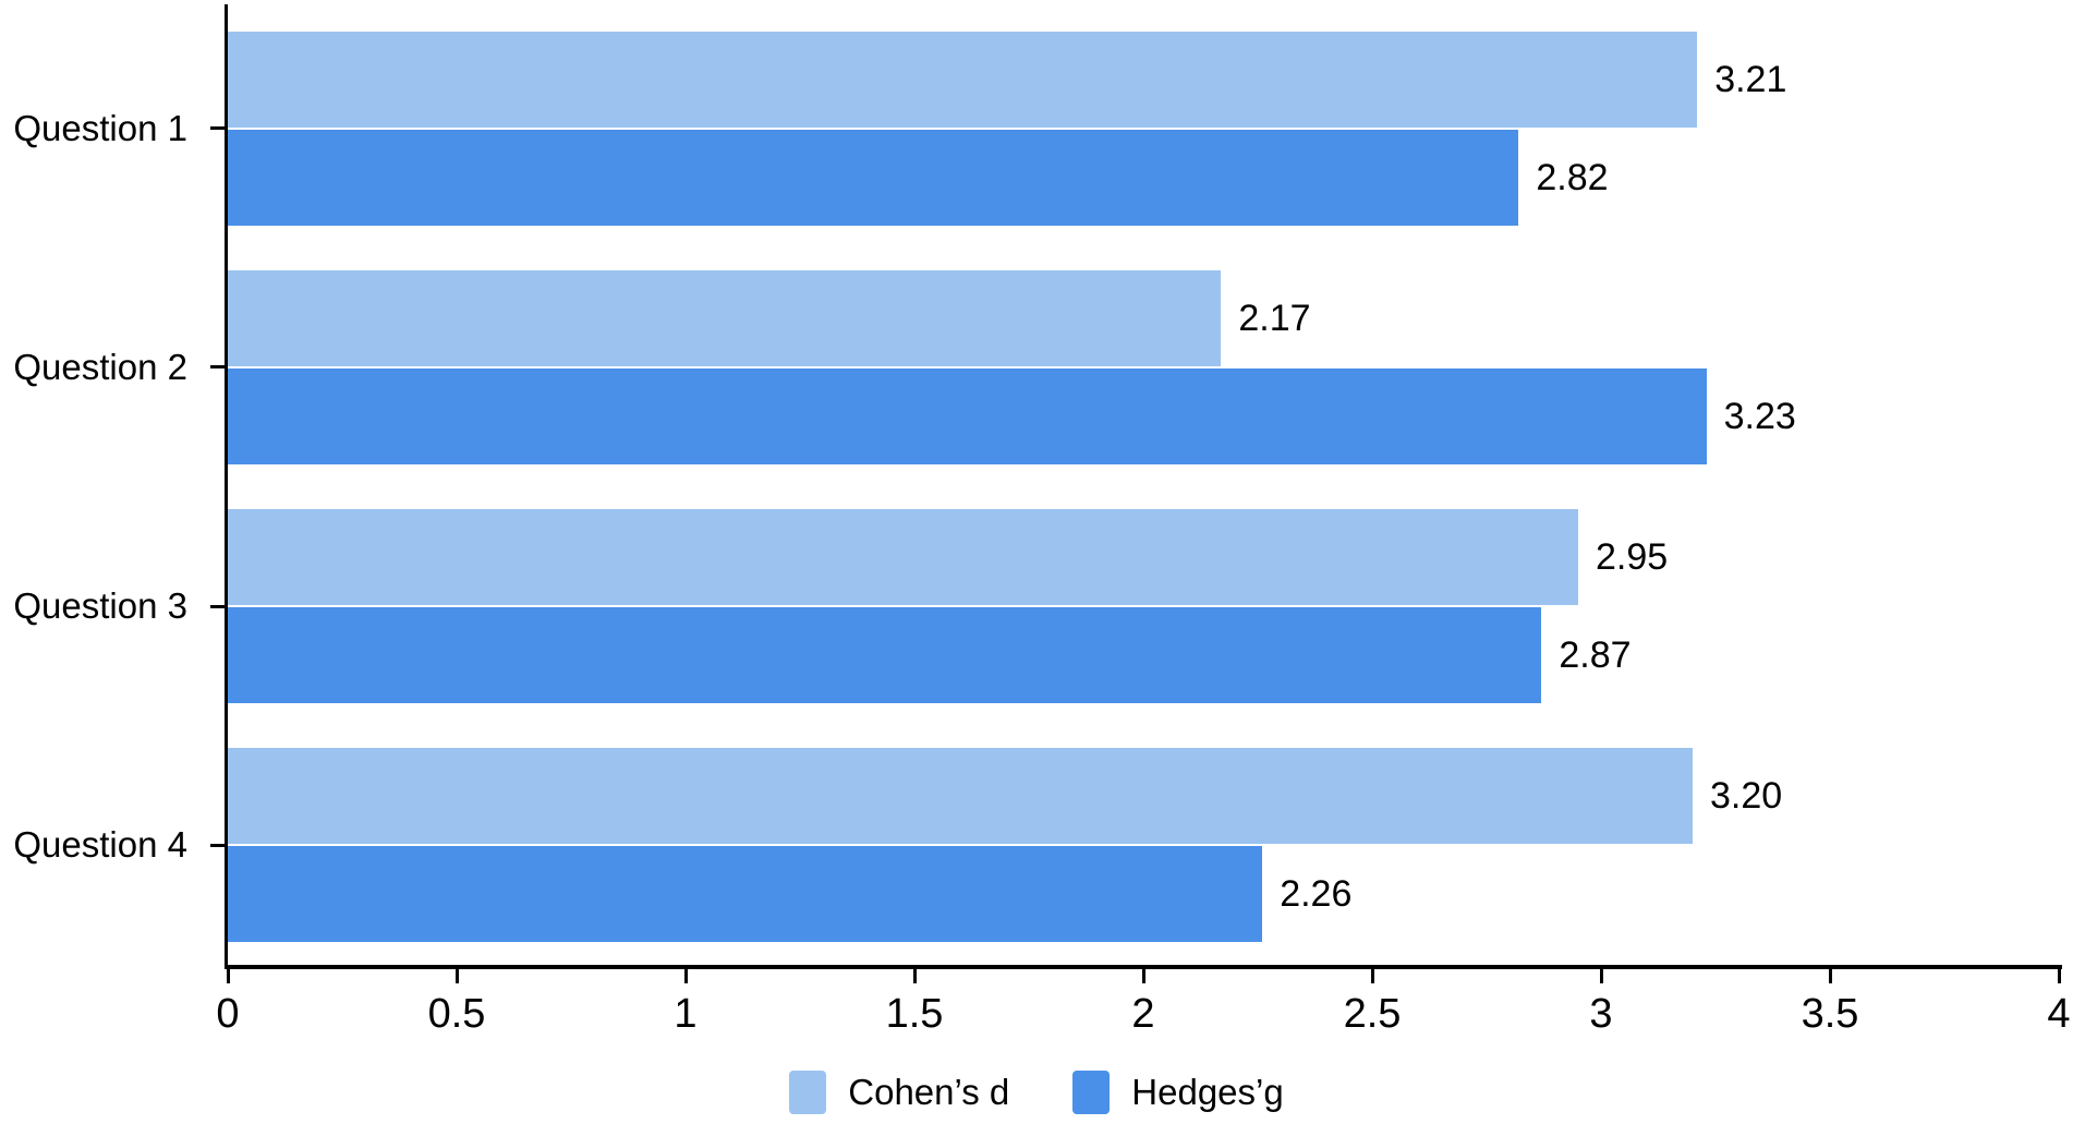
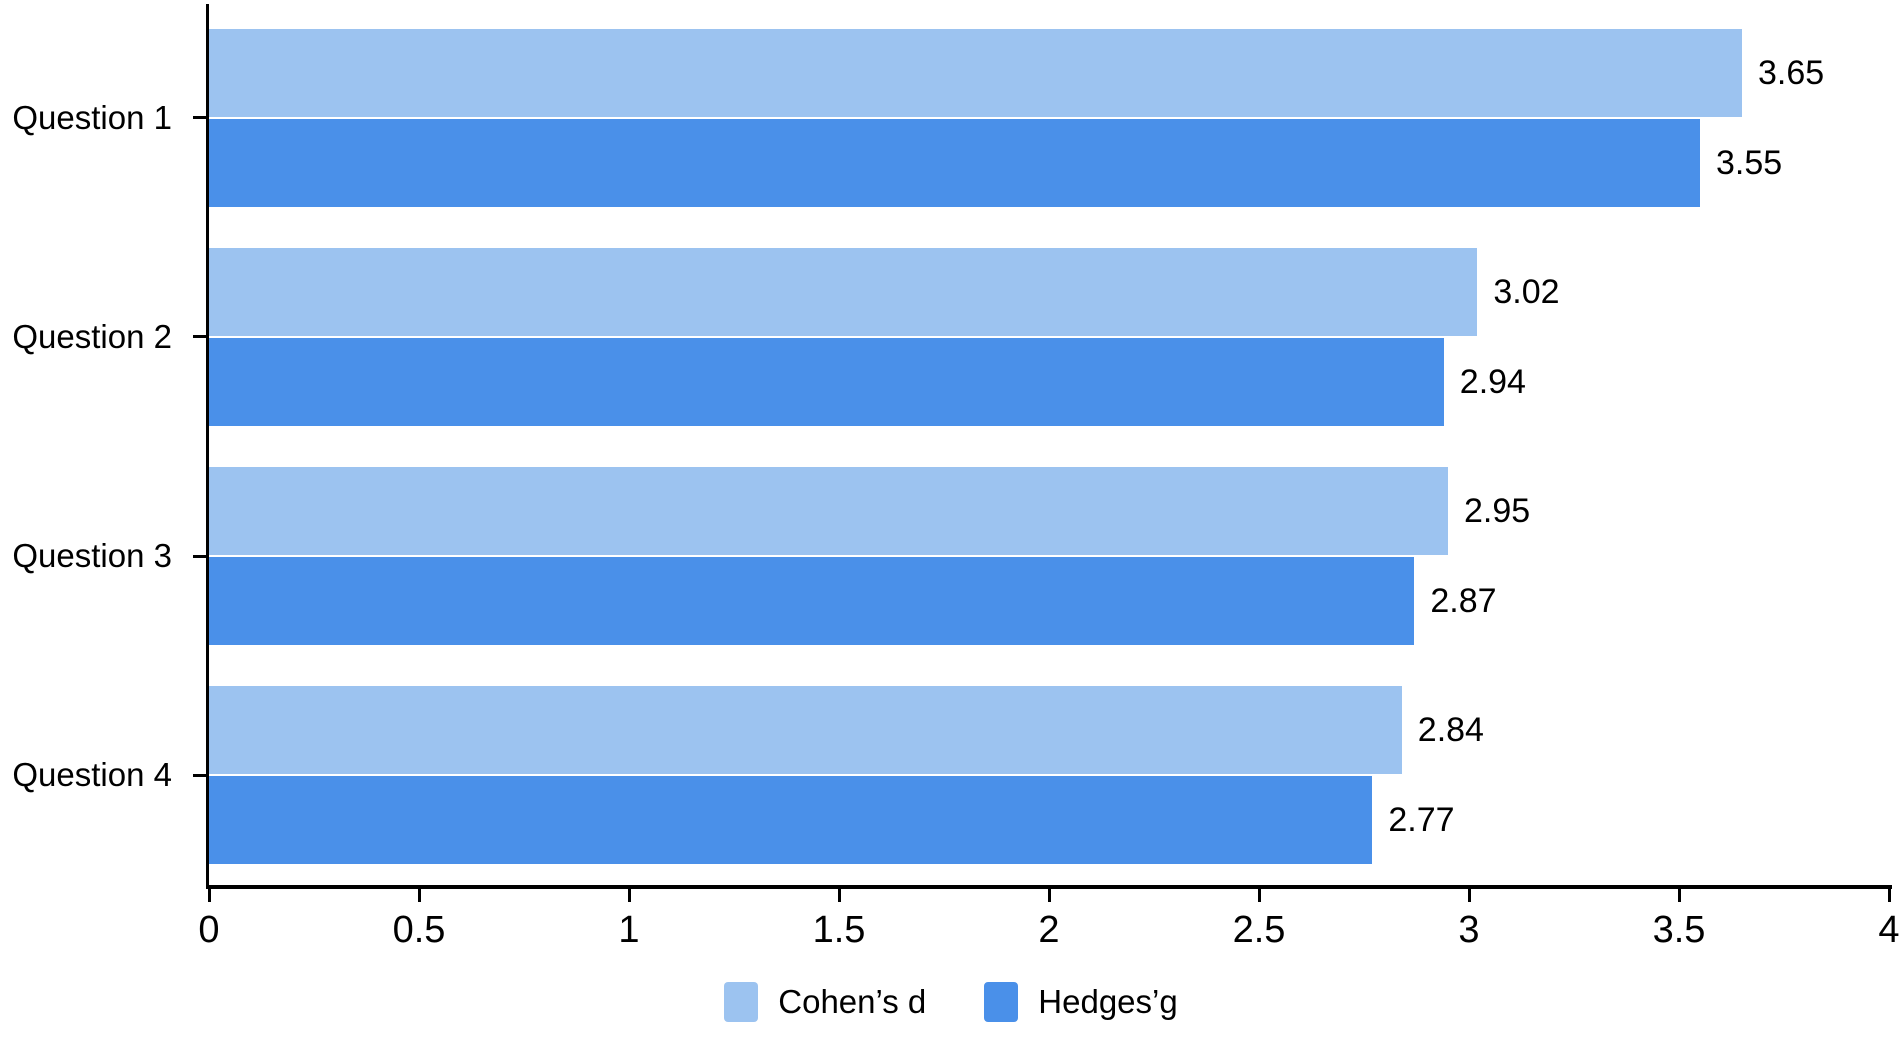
Cohen’s d/Question 1: 3.21 -> 3.65
Hedges’g/Question 1: 2.82 -> 3.55
Cohen’s d/Question 2: 2.17 -> 3.02
Hedges’g/Question 2: 3.23 -> 2.94
Cohen’s d/Question 4: 3.20 -> 2.84
Hedges’g/Question 4: 2.26 -> 2.77
